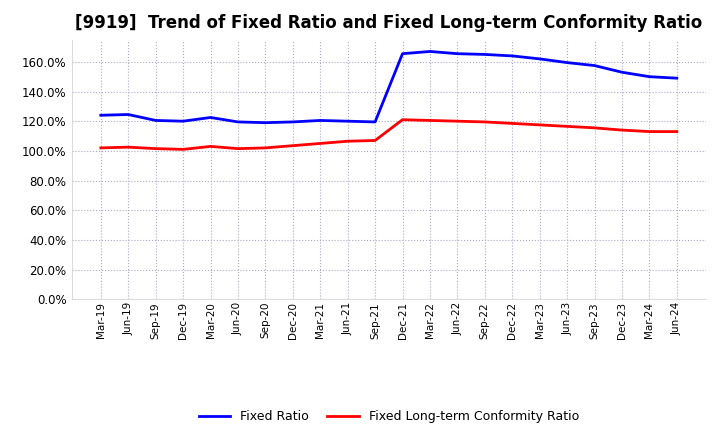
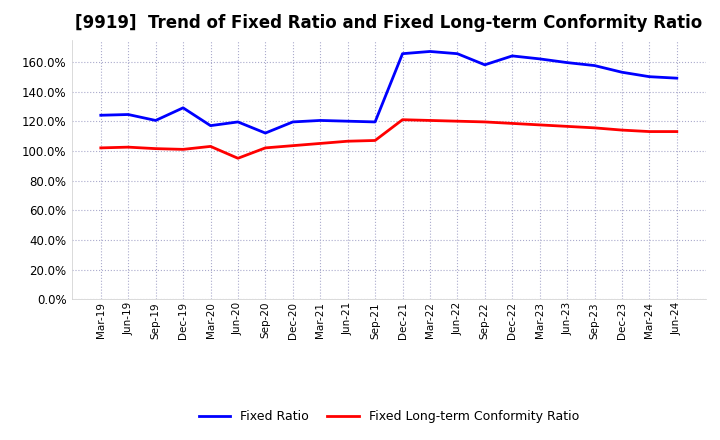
Fixed Ratio/Dec-19: 120% -> 129%
Fixed Ratio/Mar-20: 122% -> 117%
Fixed Long-term Conformity Ratio/Jun-20: 102% -> 95%
Fixed Ratio/Sep-20: 119% -> 112%
Fixed Ratio/Sep-22: 165% -> 158%
